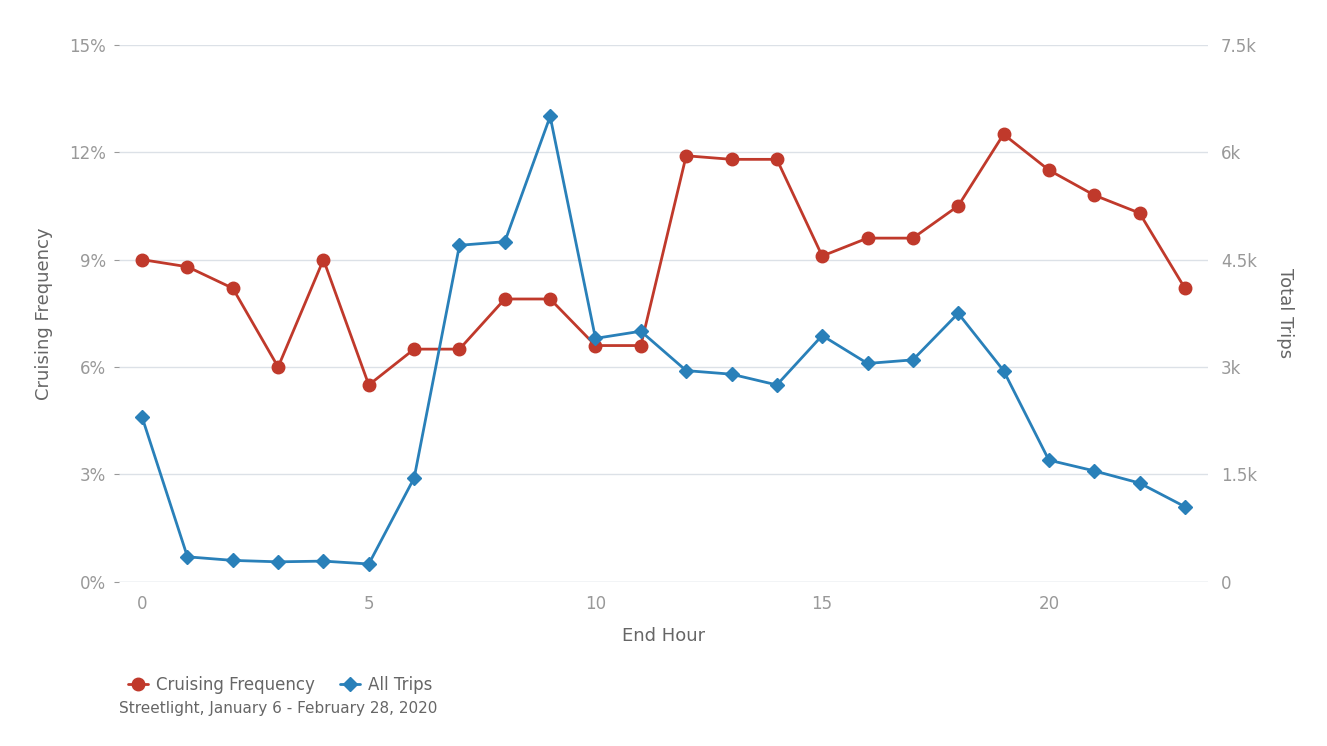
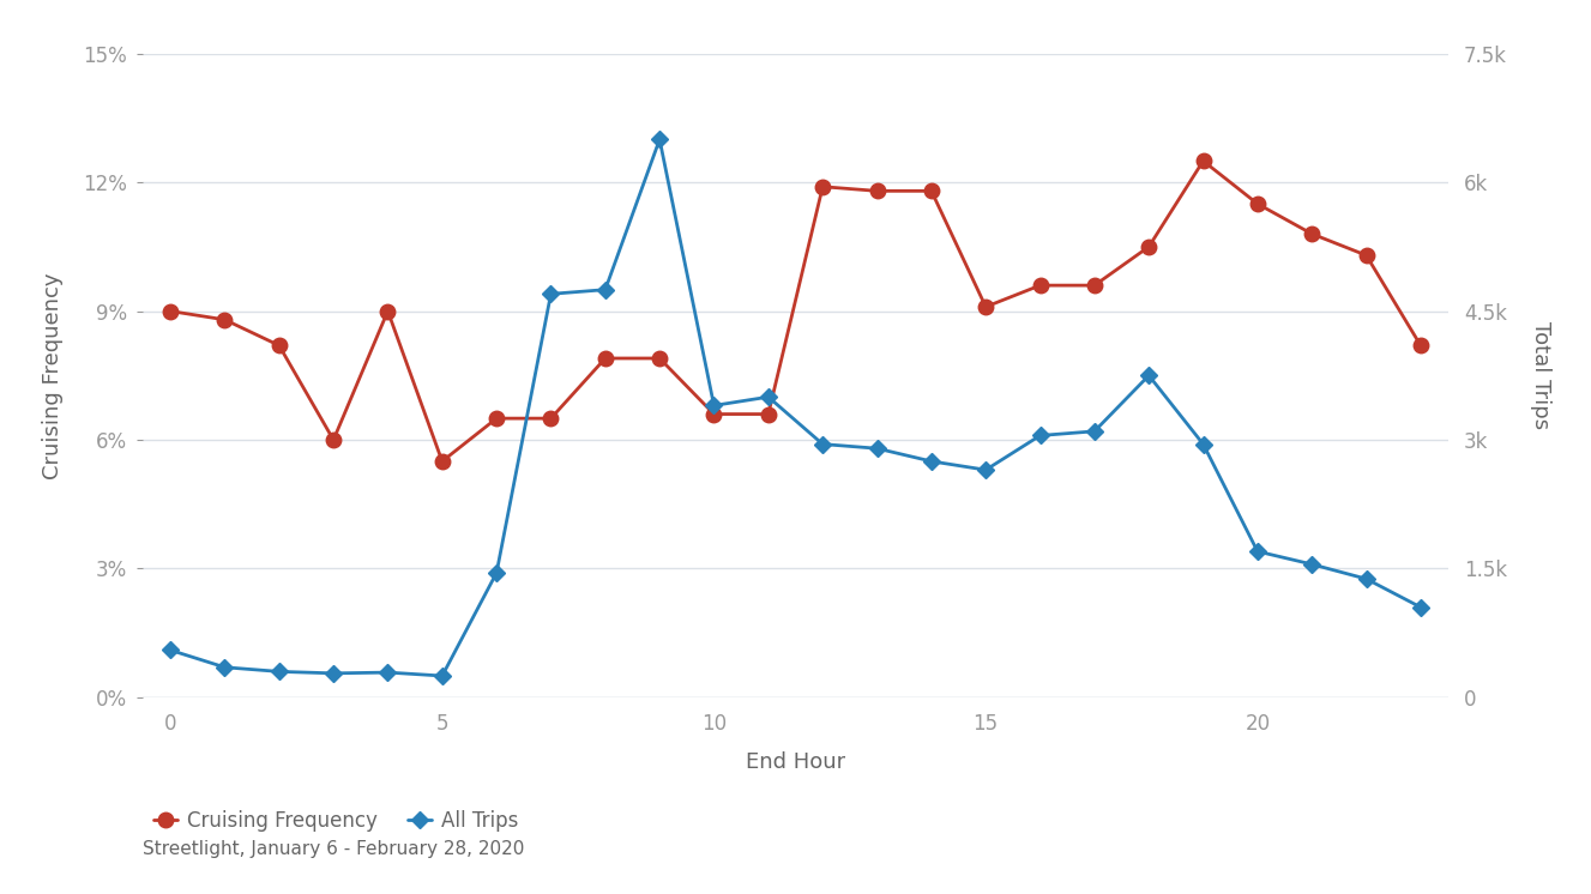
All Trips/0: 2.30k -> 0.55k
All Trips/15: 3.44k -> 2.65k
